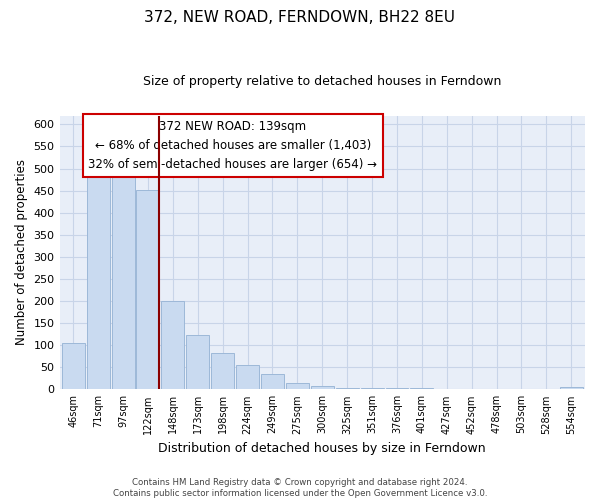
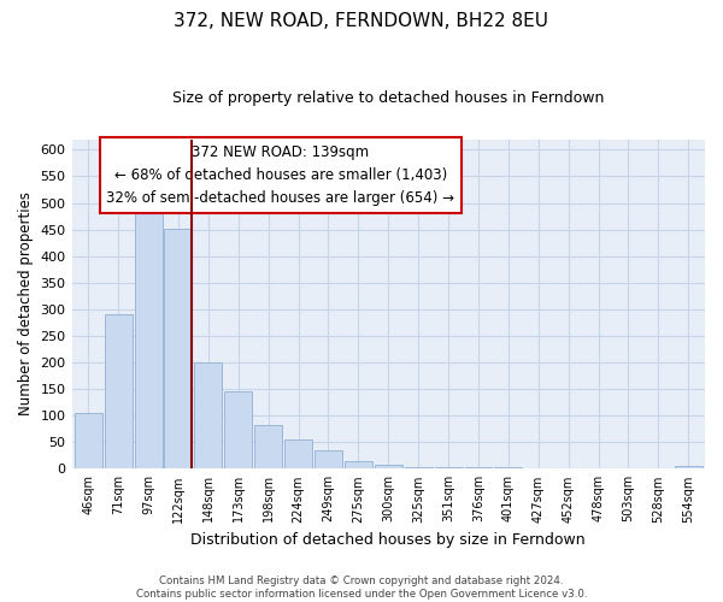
71sqm: 487 -> 290
173sqm: 122 -> 145
